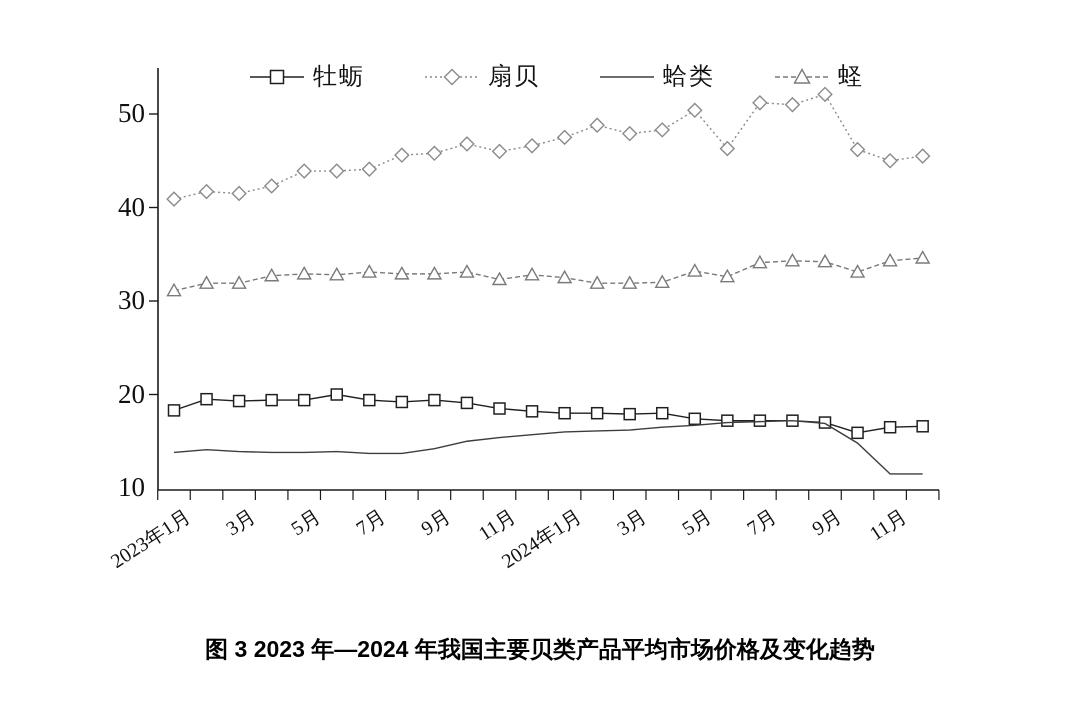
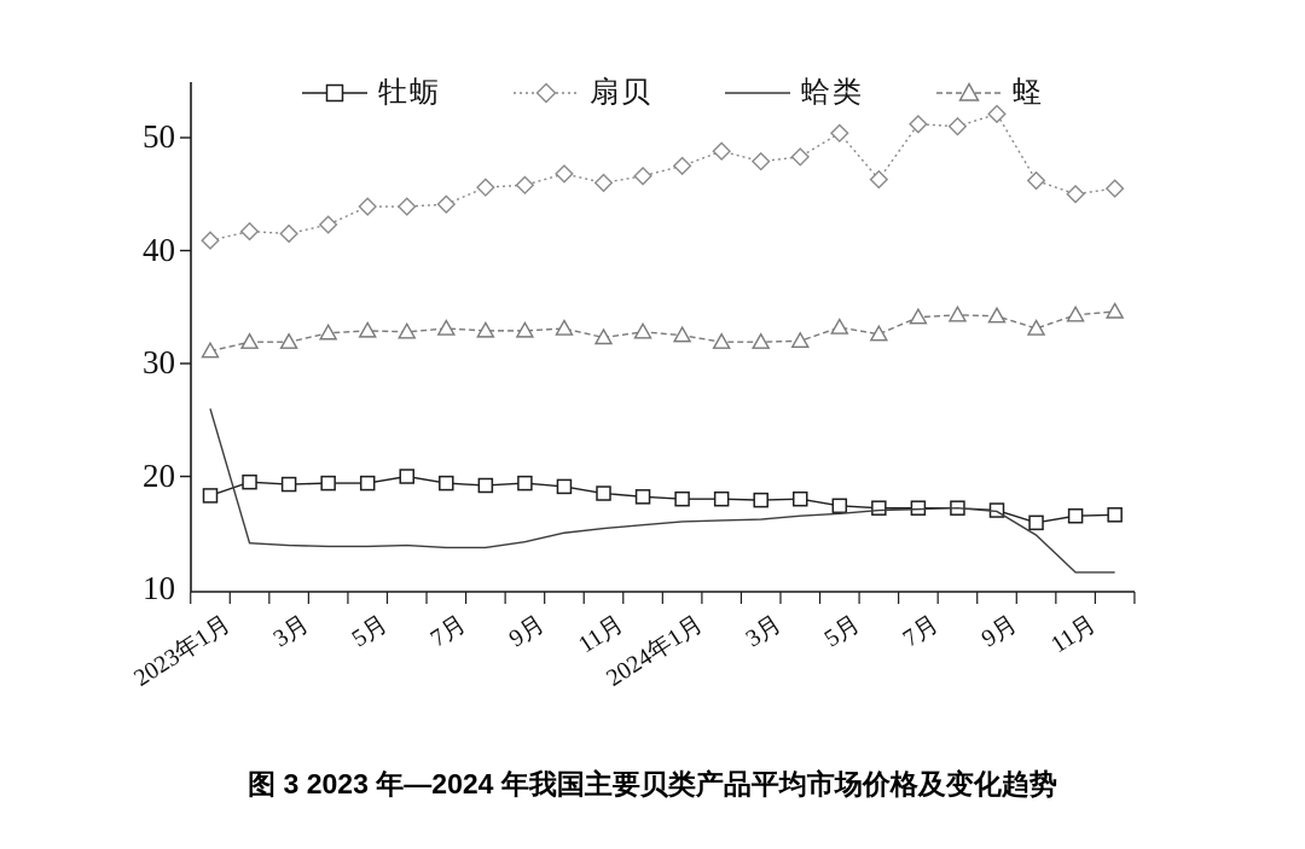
蛤类/2023年1月: 14 -> 26
